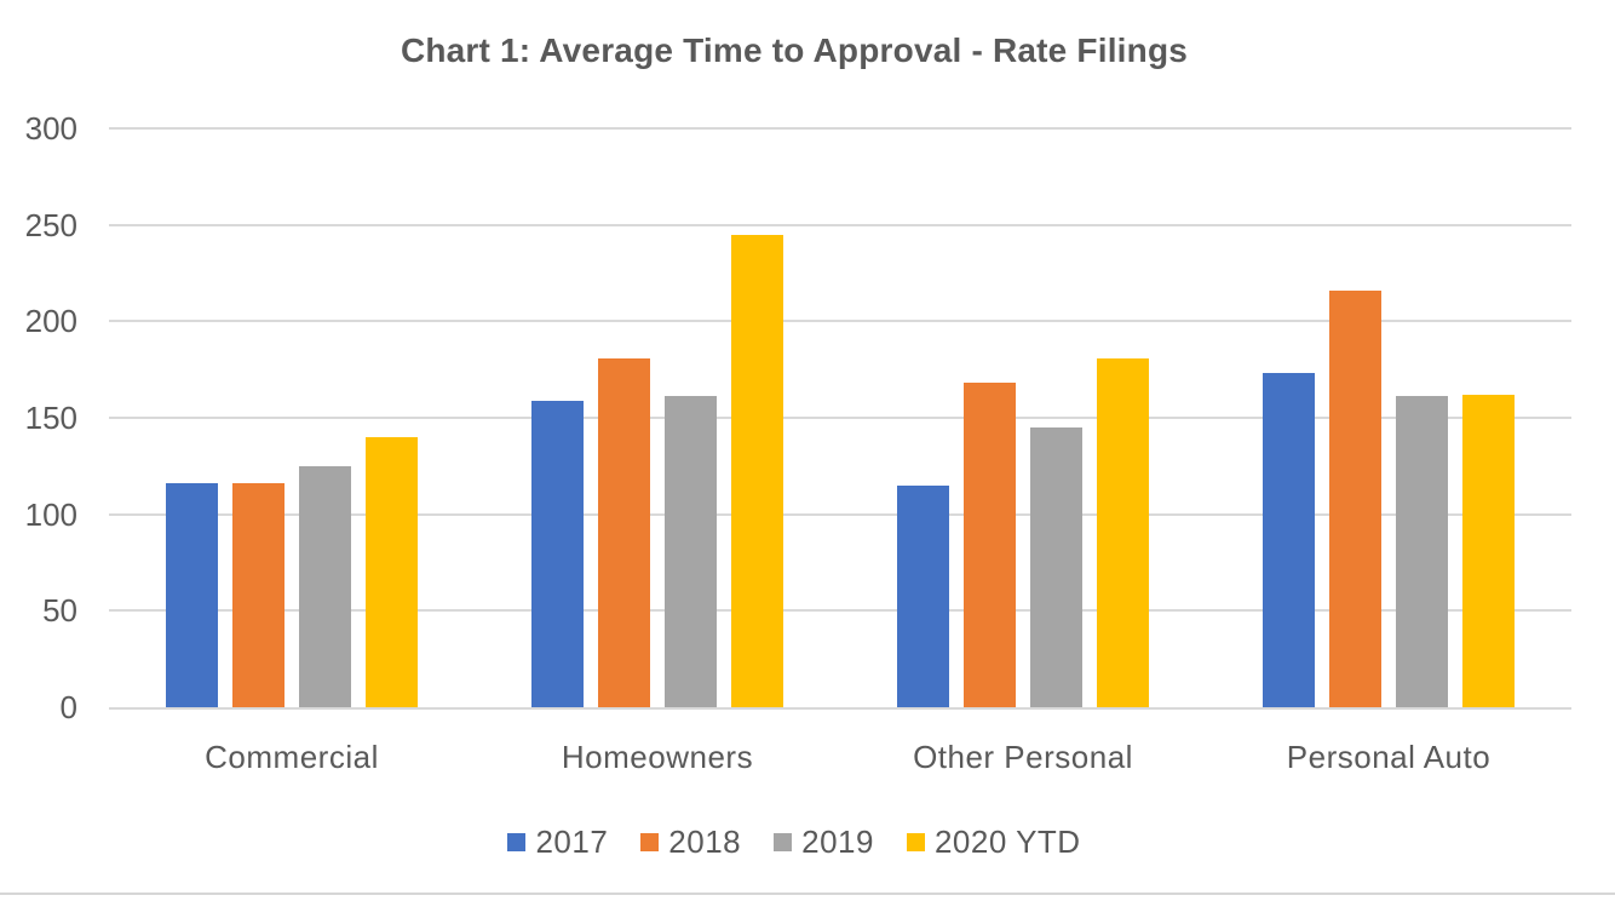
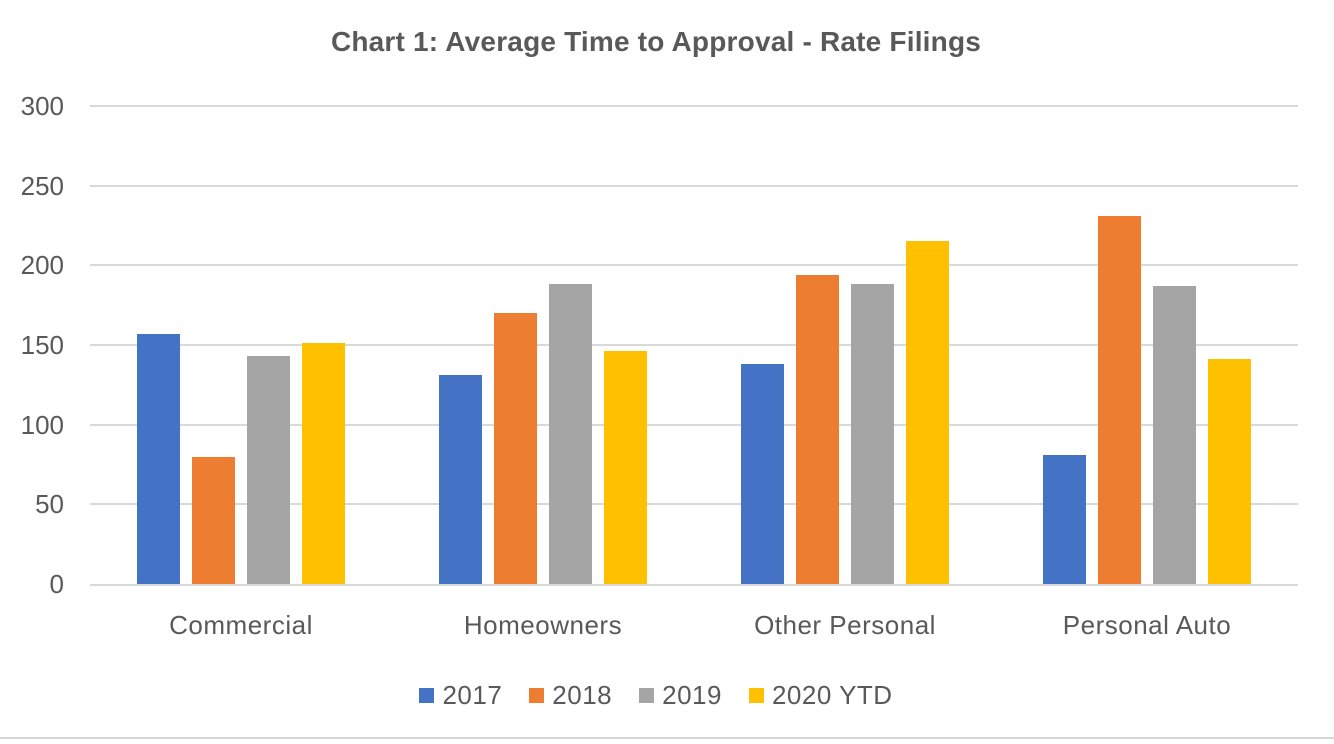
2017/Commercial: 116 -> 157
2018/Commercial: 116 -> 80
2019/Commercial: 125 -> 143
2020 YTD/Commercial: 140 -> 151
2017/Homeowners: 159 -> 131
2018/Homeowners: 181 -> 170
2019/Homeowners: 161 -> 188
2020 YTD/Homeowners: 245 -> 146
2017/Other Personal: 115 -> 138
2018/Other Personal: 168 -> 194
2019/Other Personal: 145 -> 188
2020 YTD/Other Personal: 181 -> 215
2017/Personal Auto: 173 -> 81
2018/Personal Auto: 216 -> 231
2019/Personal Auto: 161 -> 187
2020 YTD/Personal Auto: 162 -> 141
